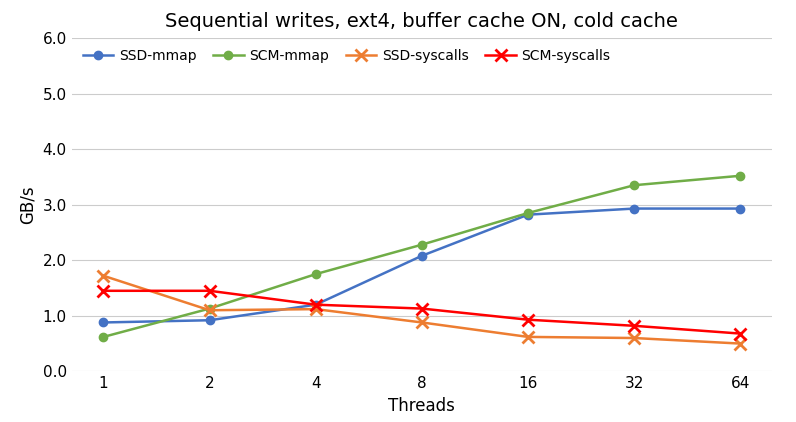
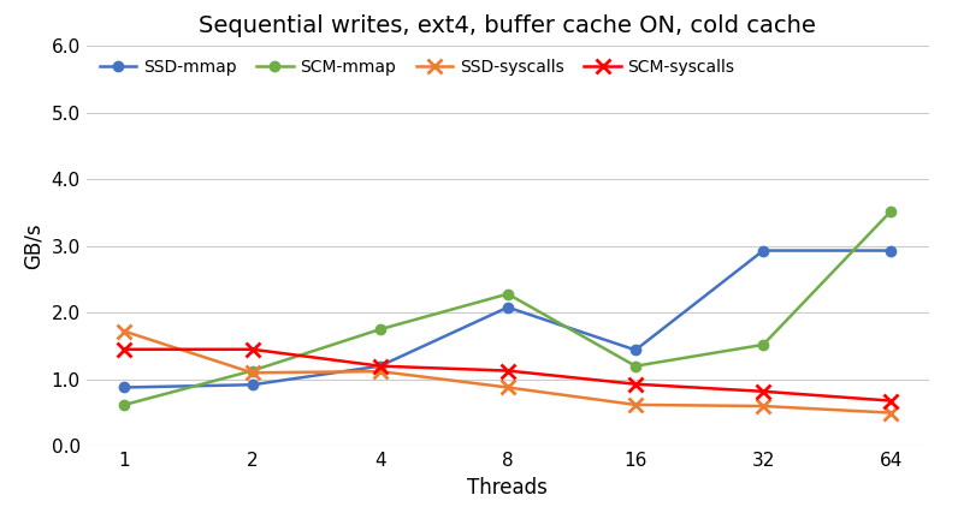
SSD-mmap/16: 2.82 -> 1.44
SCM-mmap/16: 2.85 -> 1.20
SCM-mmap/32: 3.35 -> 1.52
